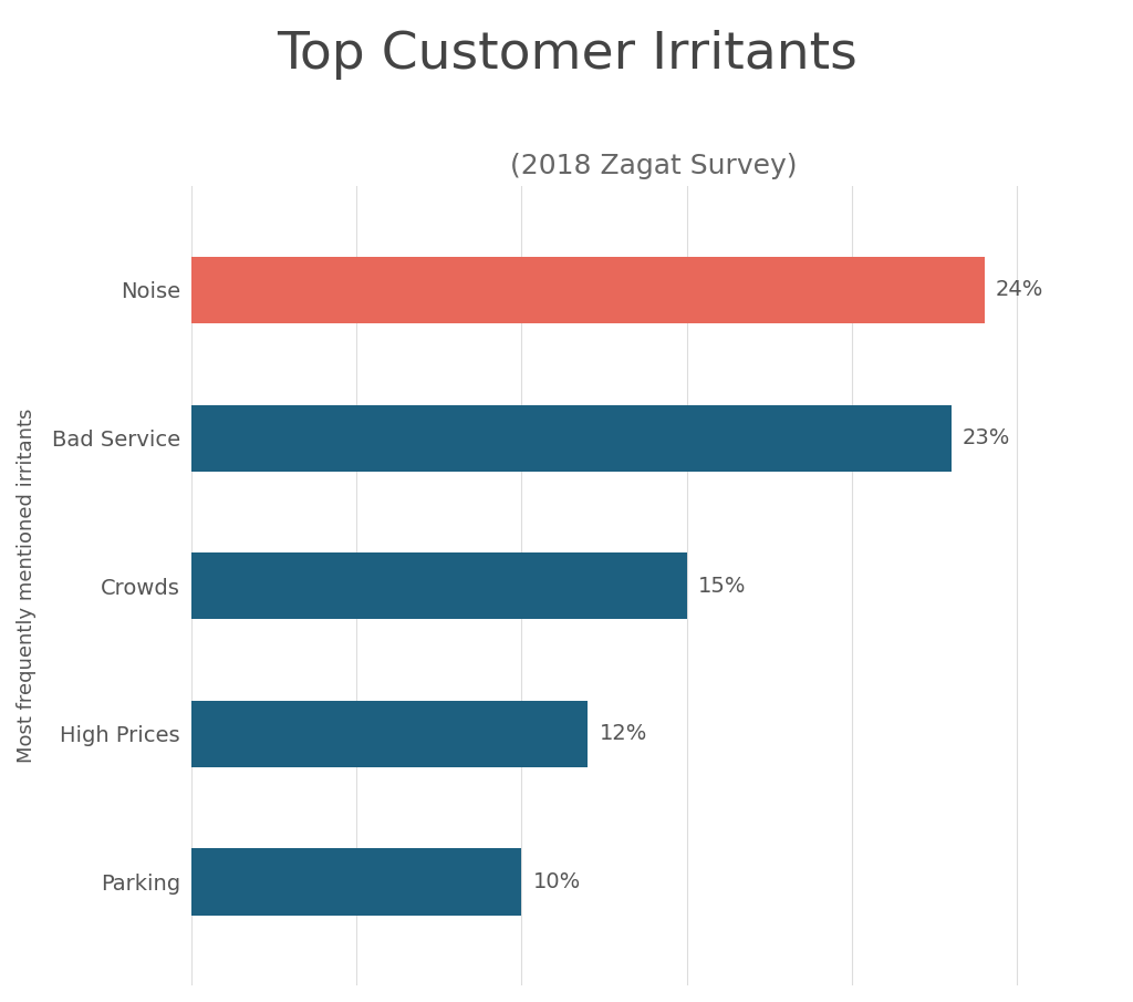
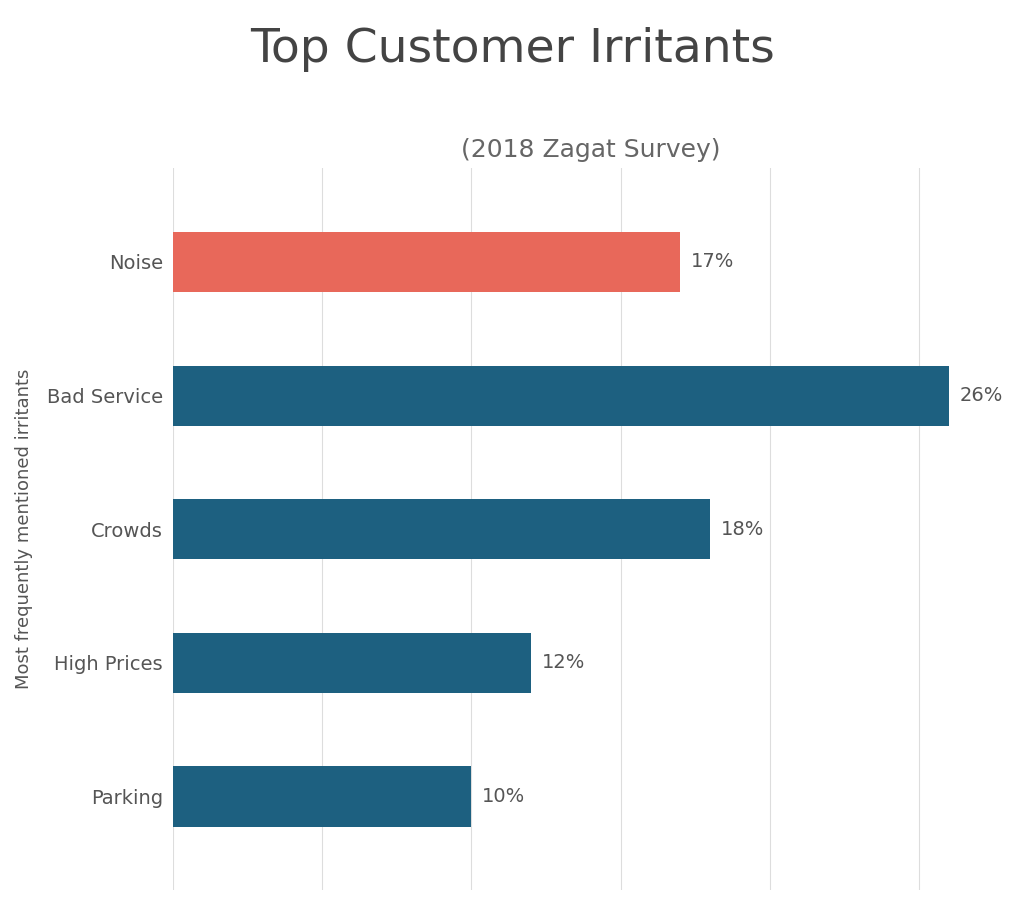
Noise: 24% -> 17%
Bad Service: 23% -> 26%
Crowds: 15% -> 18%
